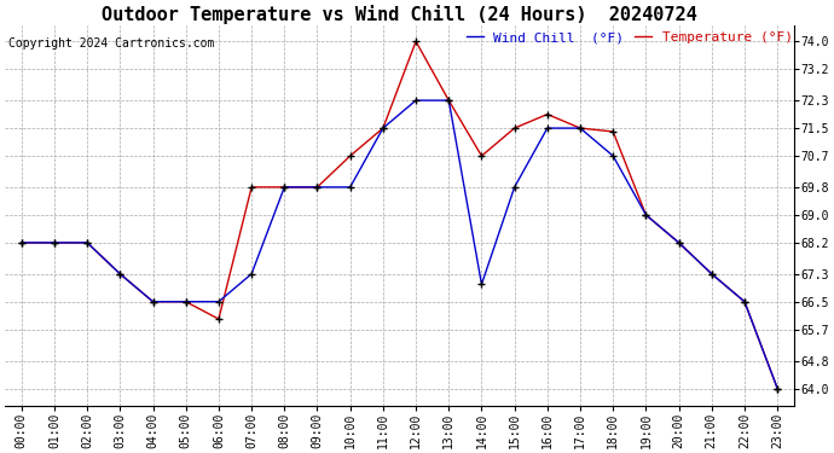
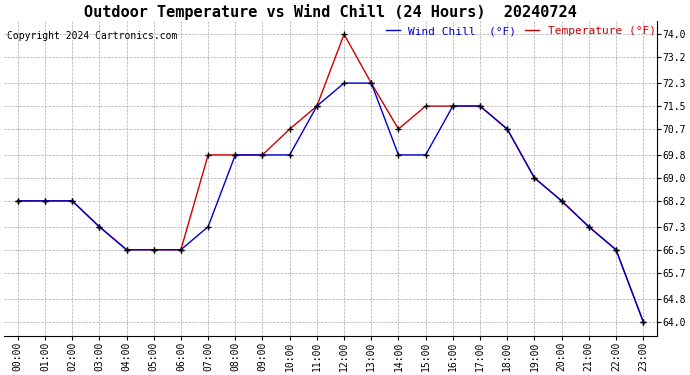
Temperature (°F)/06:00: 66.0 -> 66.5
Wind Chill (°F)/14:00: 67.0 -> 69.8
Temperature (°F)/16:00: 71.9 -> 71.5
Temperature (°F)/18:00: 71.4 -> 70.7
